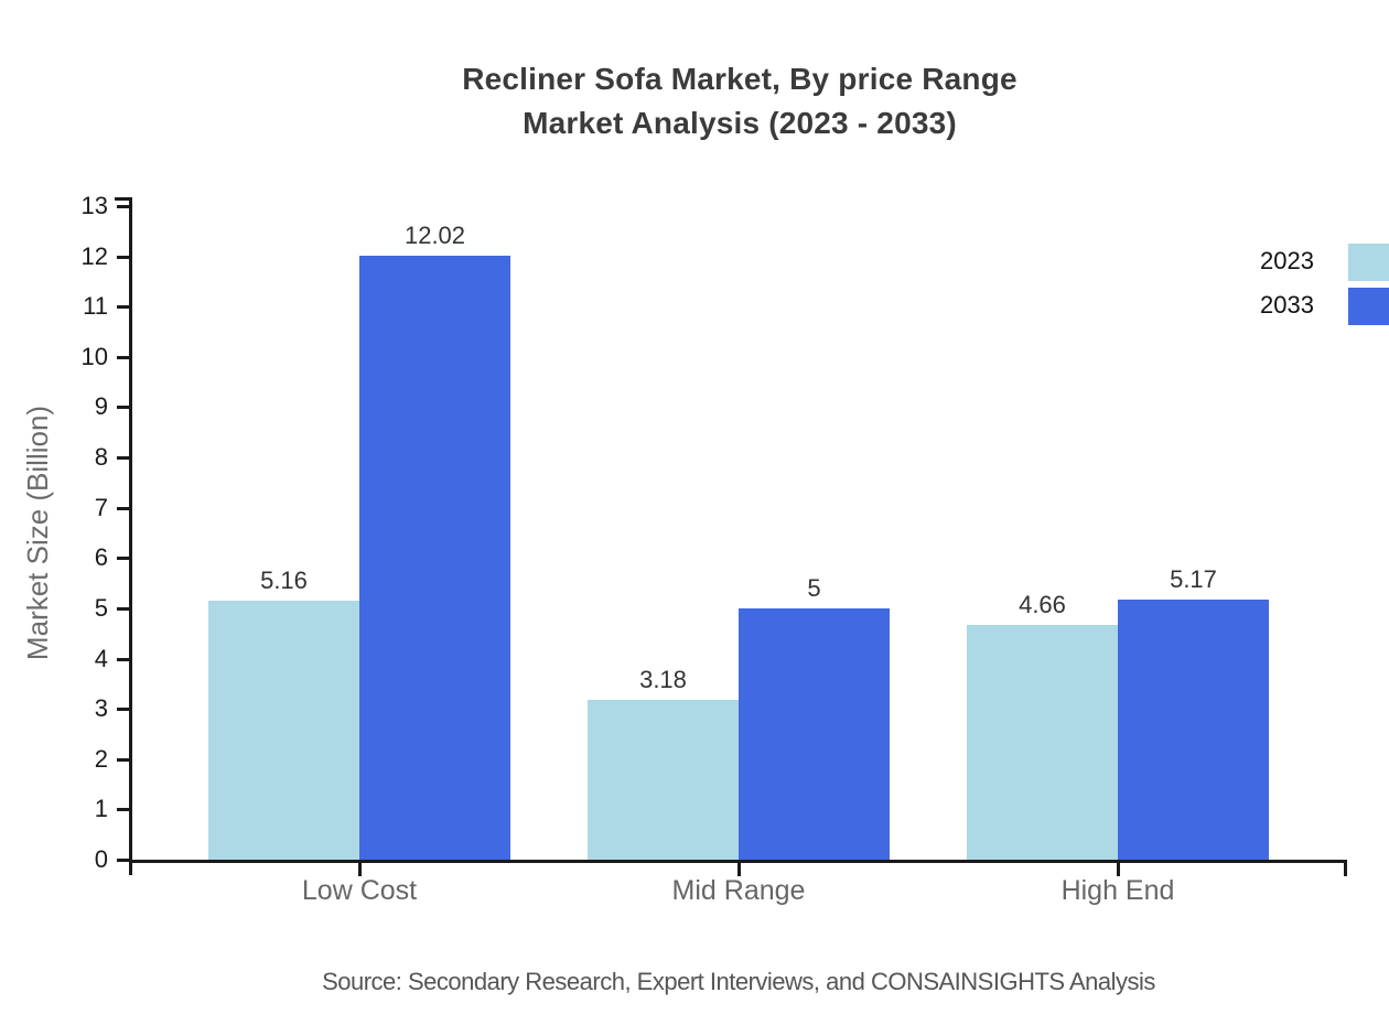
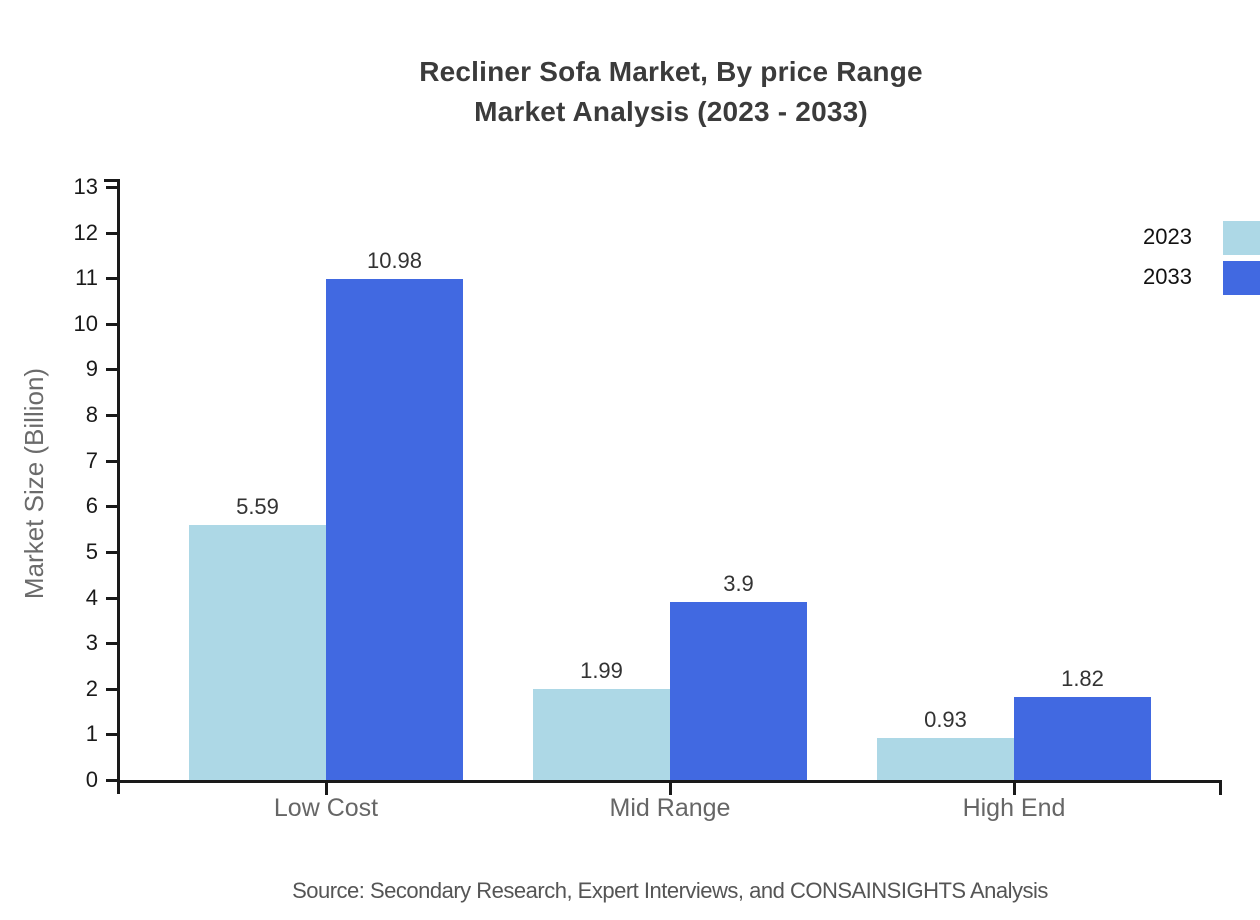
2023/Low Cost: 5.16 -> 5.59
2033/Low Cost: 12.02 -> 10.98
2023/Mid Range: 3.18 -> 1.99
2033/Mid Range: 5 -> 3.9
2023/High End: 4.66 -> 0.93
2033/High End: 5.17 -> 1.82
